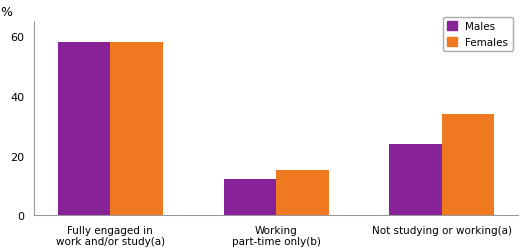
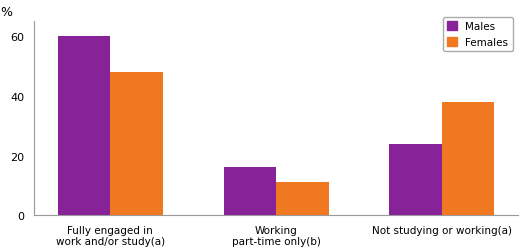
Males/Fully engaged in work and/or study(a): 58 -> 60
Females/Fully engaged in work and/or study(a): 58 -> 48
Males/Working part-time only(b): 12 -> 16
Females/Working part-time only(b): 15 -> 11
Females/Not studying or working(a): 34 -> 38
